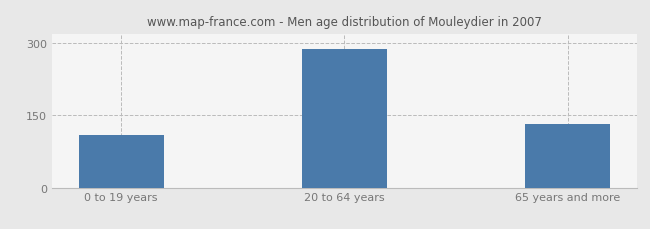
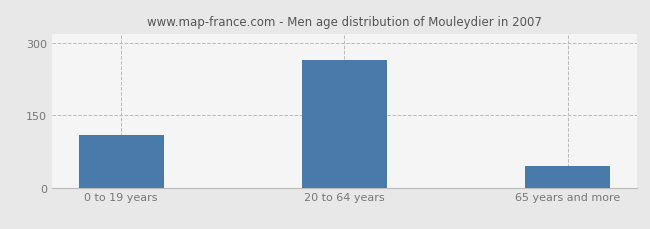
20 to 64 years: 287 -> 265
65 years and more: 133 -> 45
